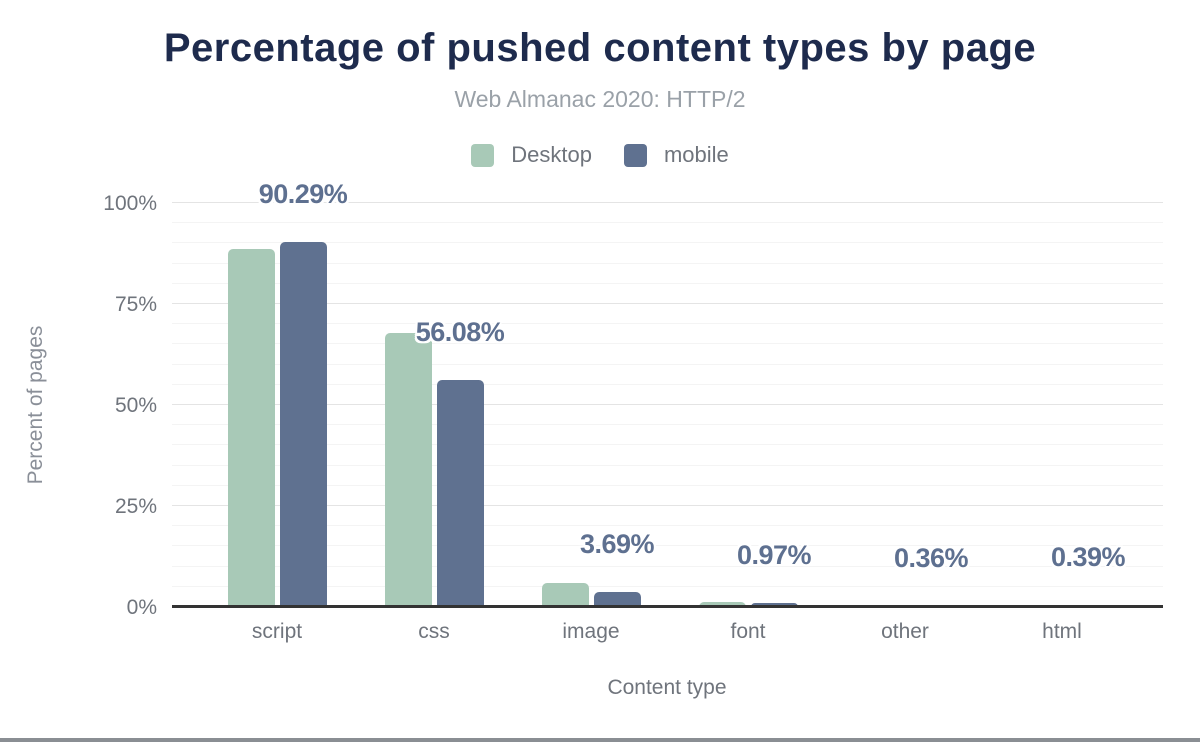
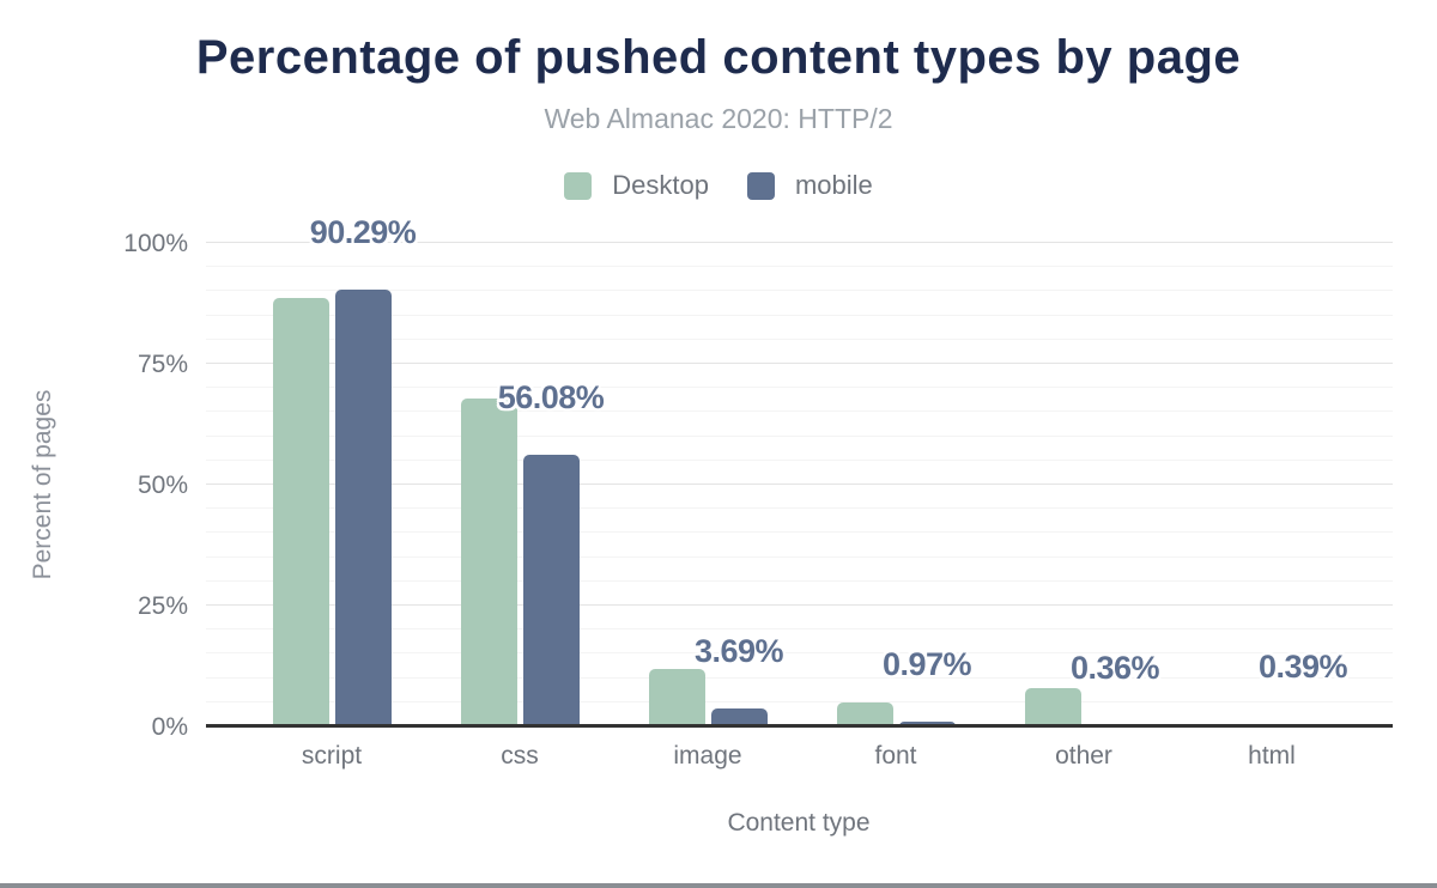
Desktop/image: 6% -> 12%
Desktop/font: 1% -> 5%
Desktop/other: 1% -> 8%
